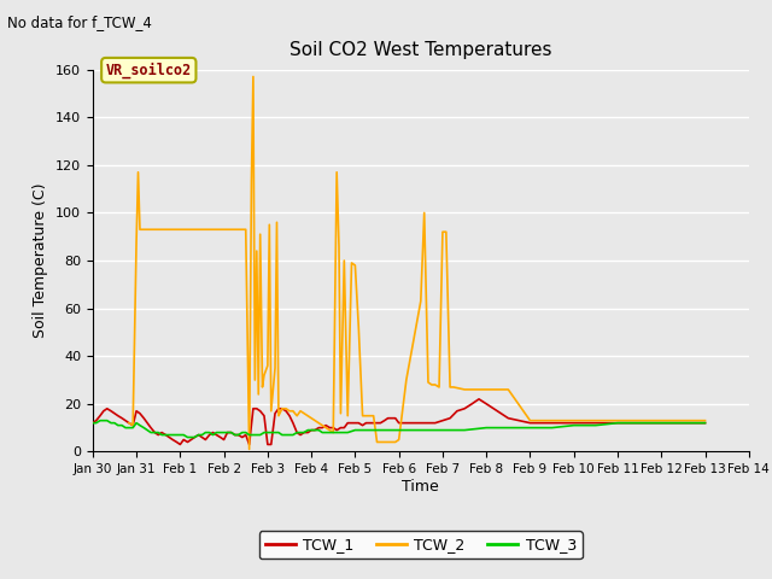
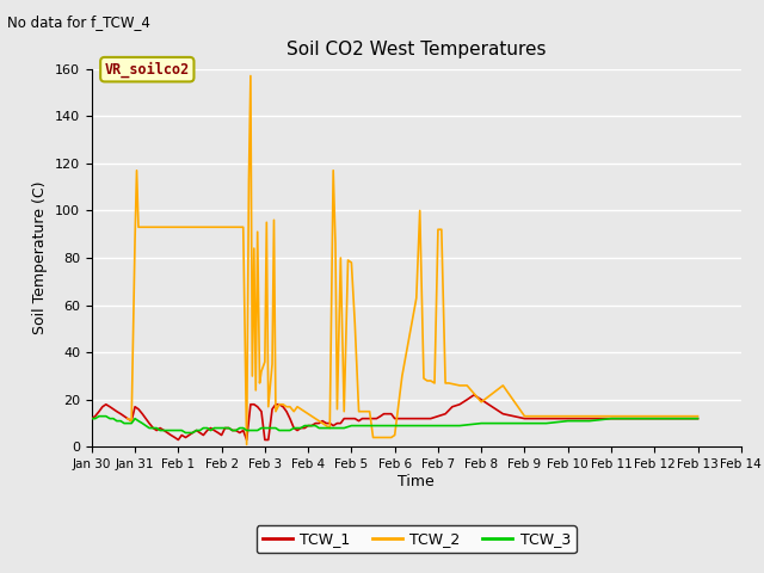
TCW_2/Feb 8: 26 -> 19
